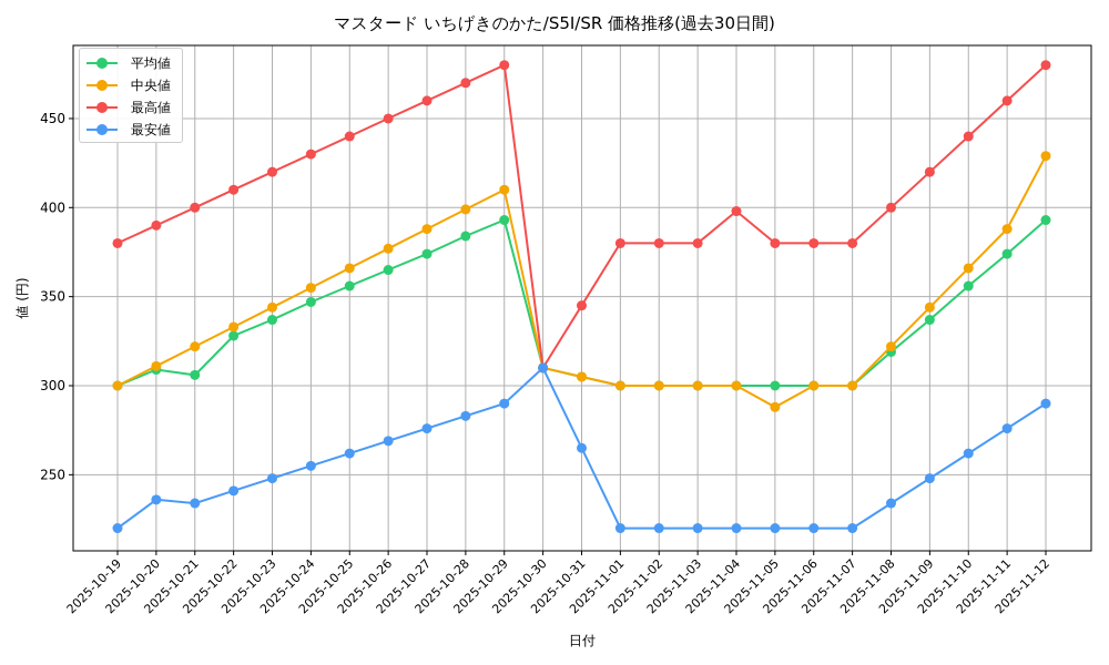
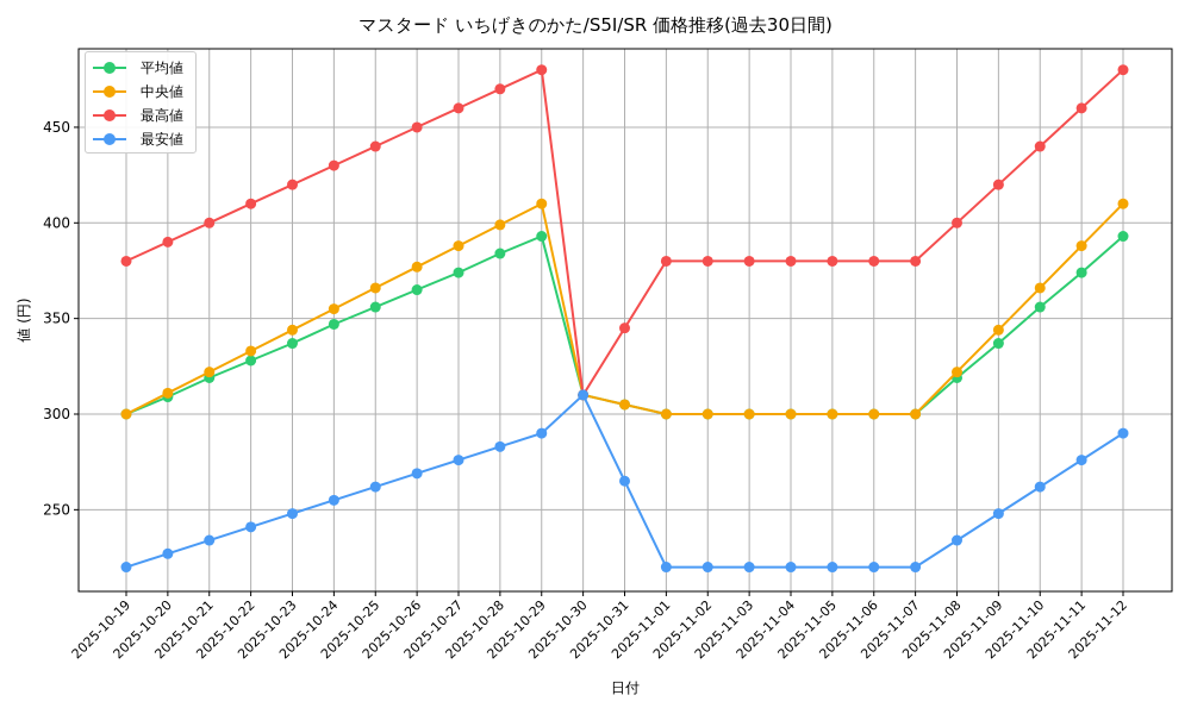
最安値/2025-10-20: 236 -> 227
平均値/2025-10-21: 306 -> 319
最高値/2025-11-04: 398 -> 380
中央値/2025-11-05: 288 -> 300
中央値/2025-11-12: 429 -> 410
